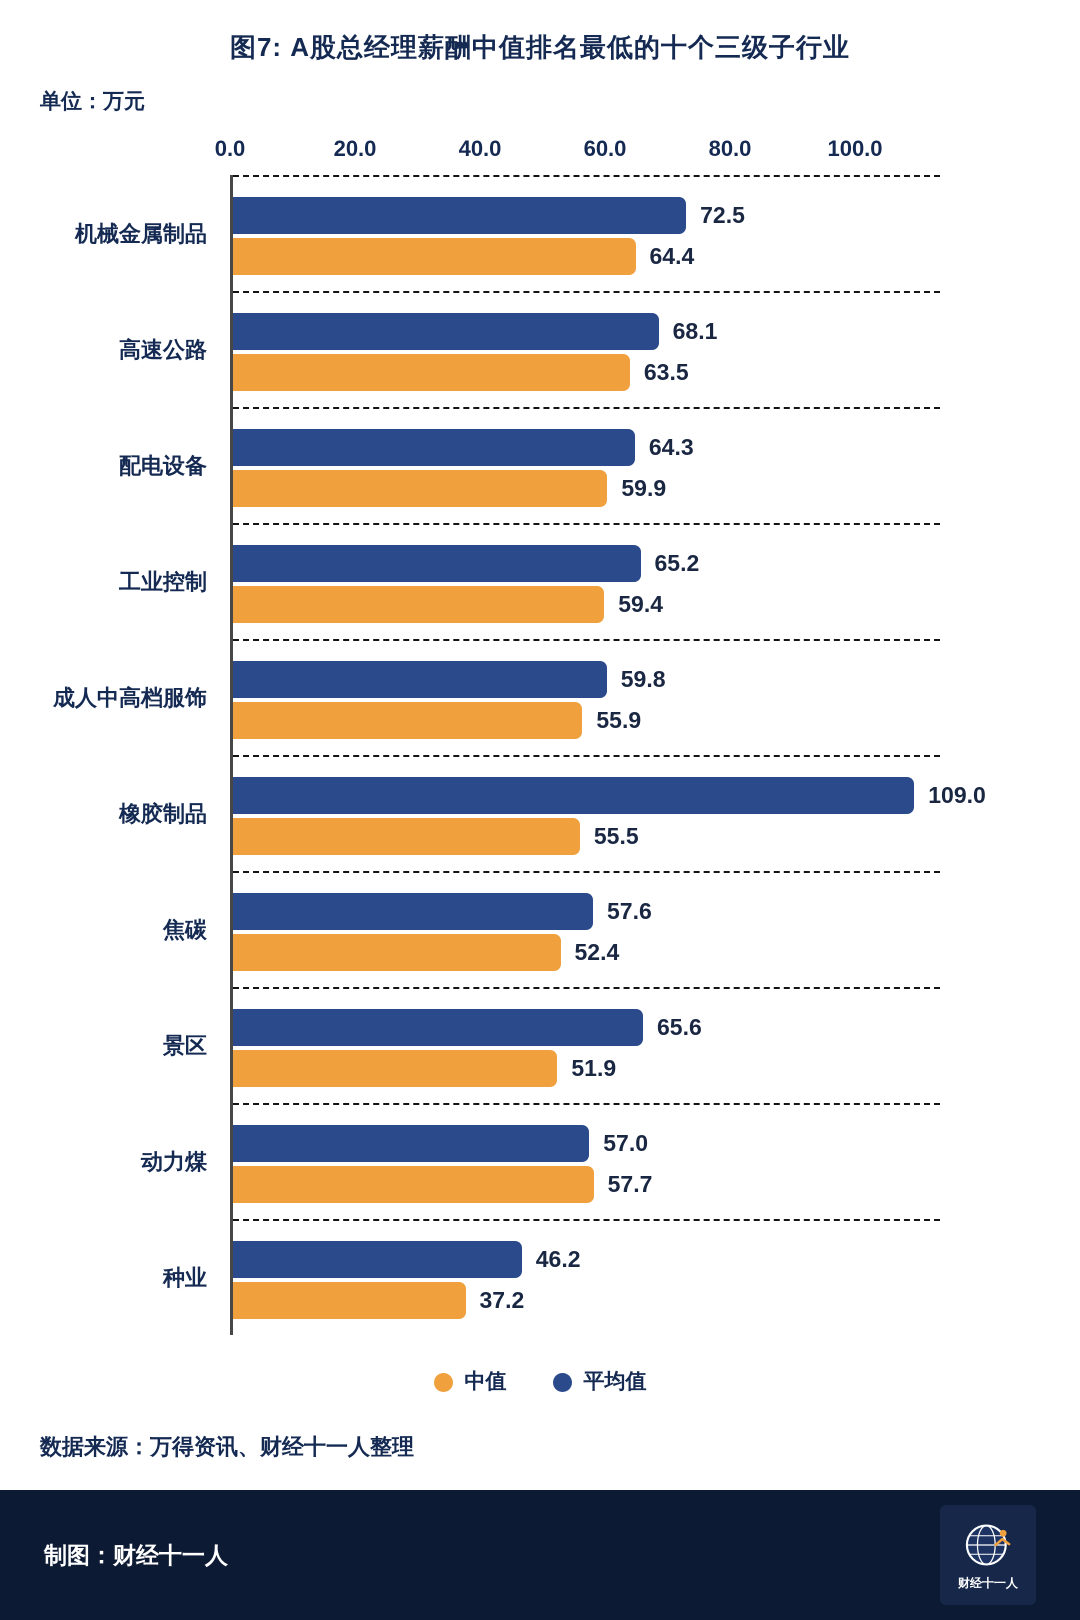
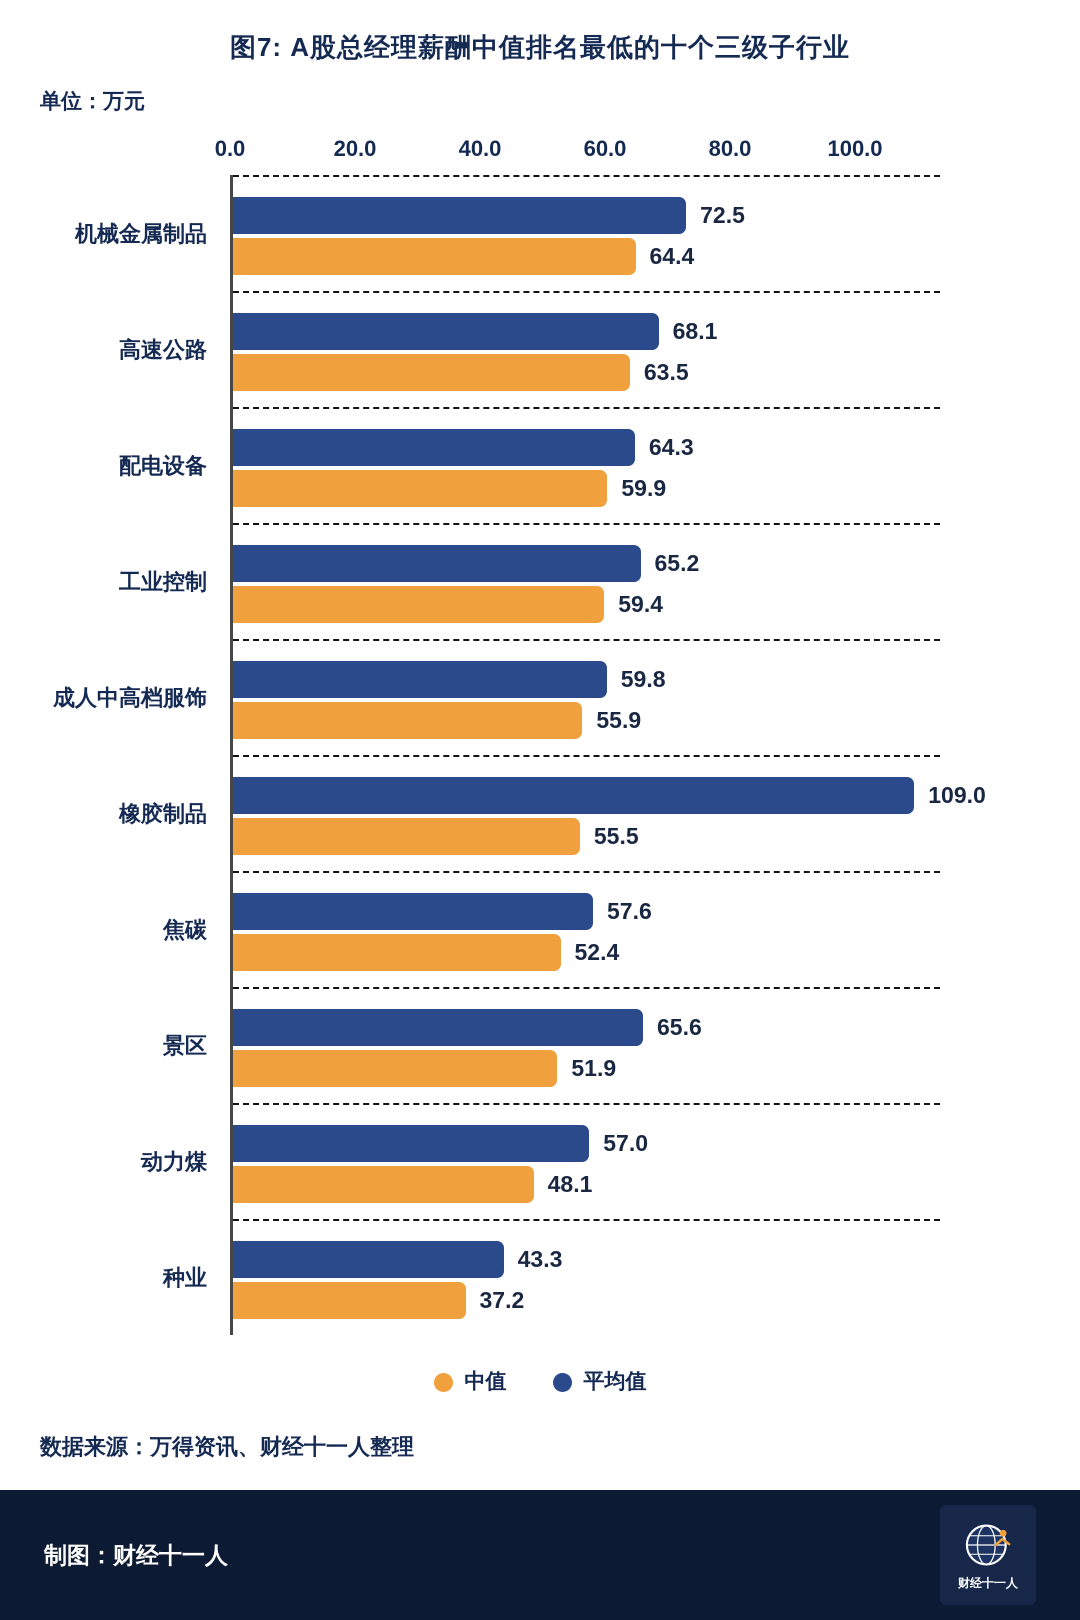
中值/动力煤: 57.7 -> 48.1
平均值/种业: 46.2 -> 43.3
